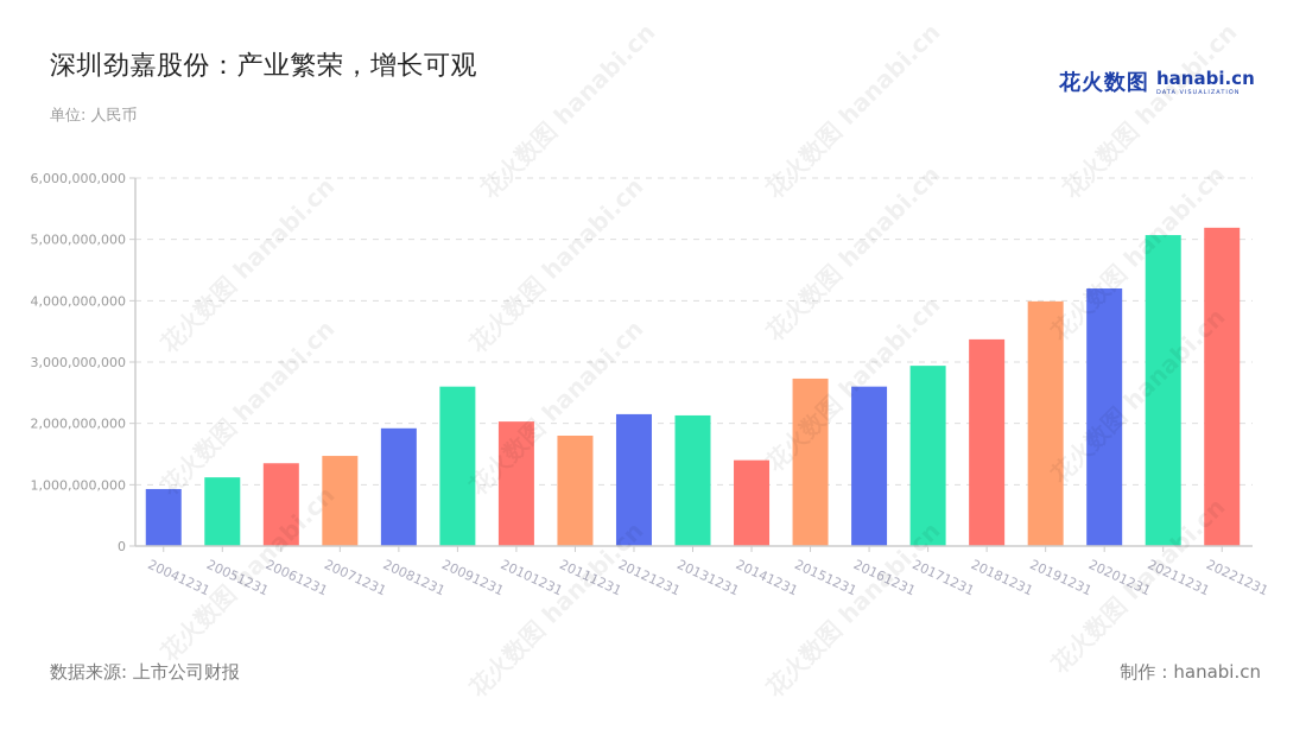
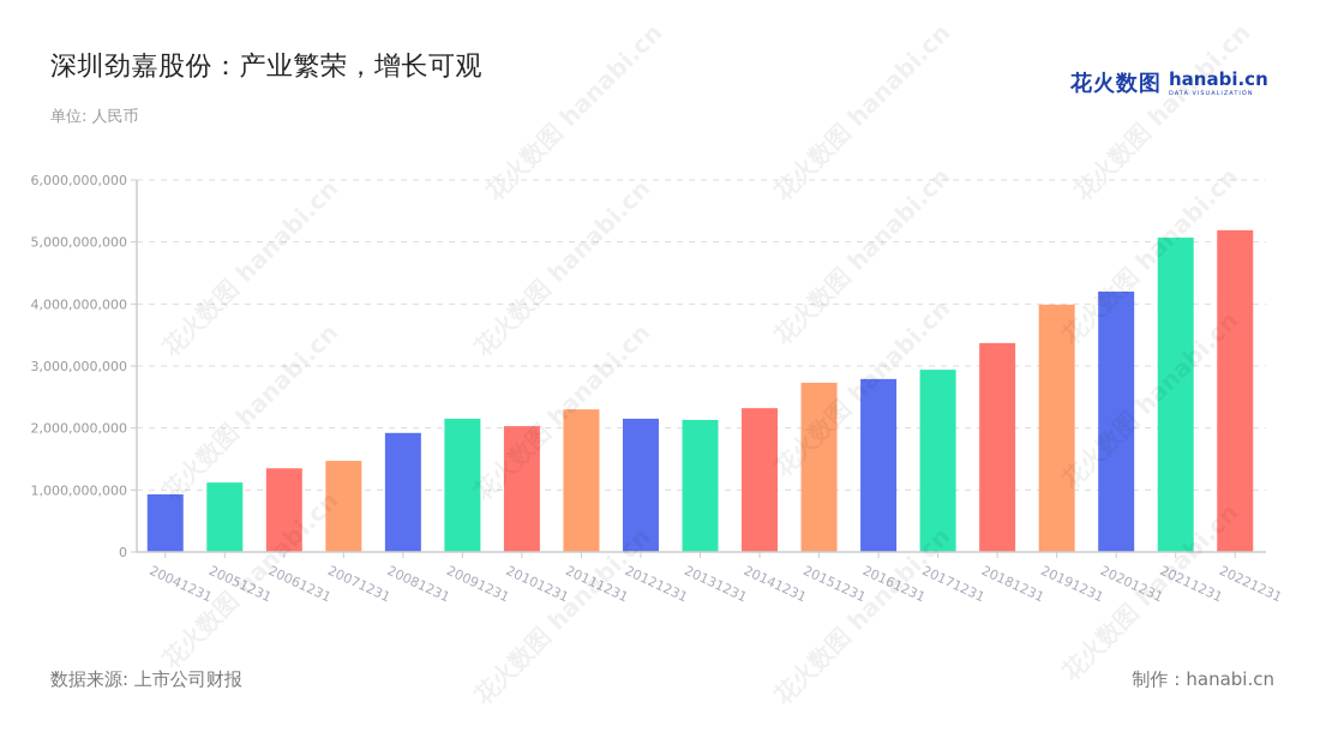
20091231: 2600000000 -> 2200000000
20111231: 1800000000 -> 2300000000
20141231: 1400000000 -> 2300000000
20161231: 2600000000 -> 2800000000
